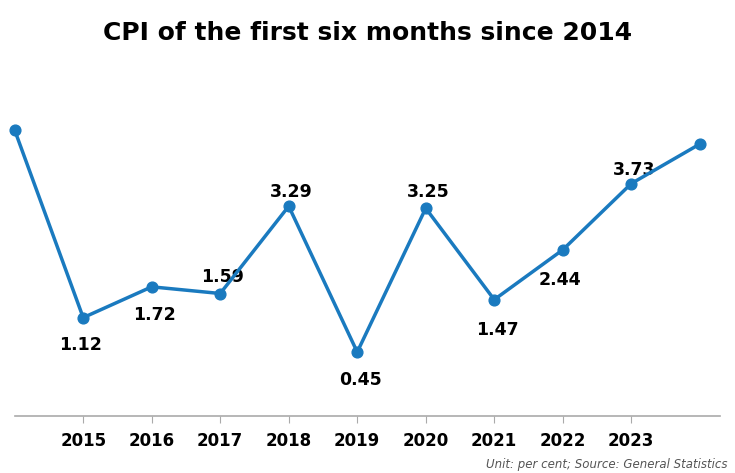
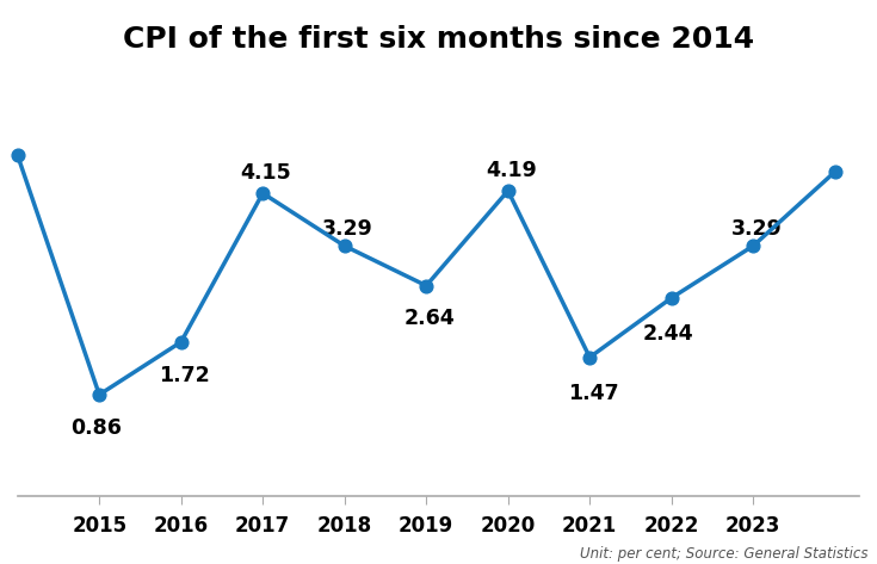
2015: 1.12 -> 0.86
2017: 1.59 -> 4.15
2019: 0.45 -> 2.64
2020: 3.25 -> 4.19
2023: 3.73 -> 3.29
